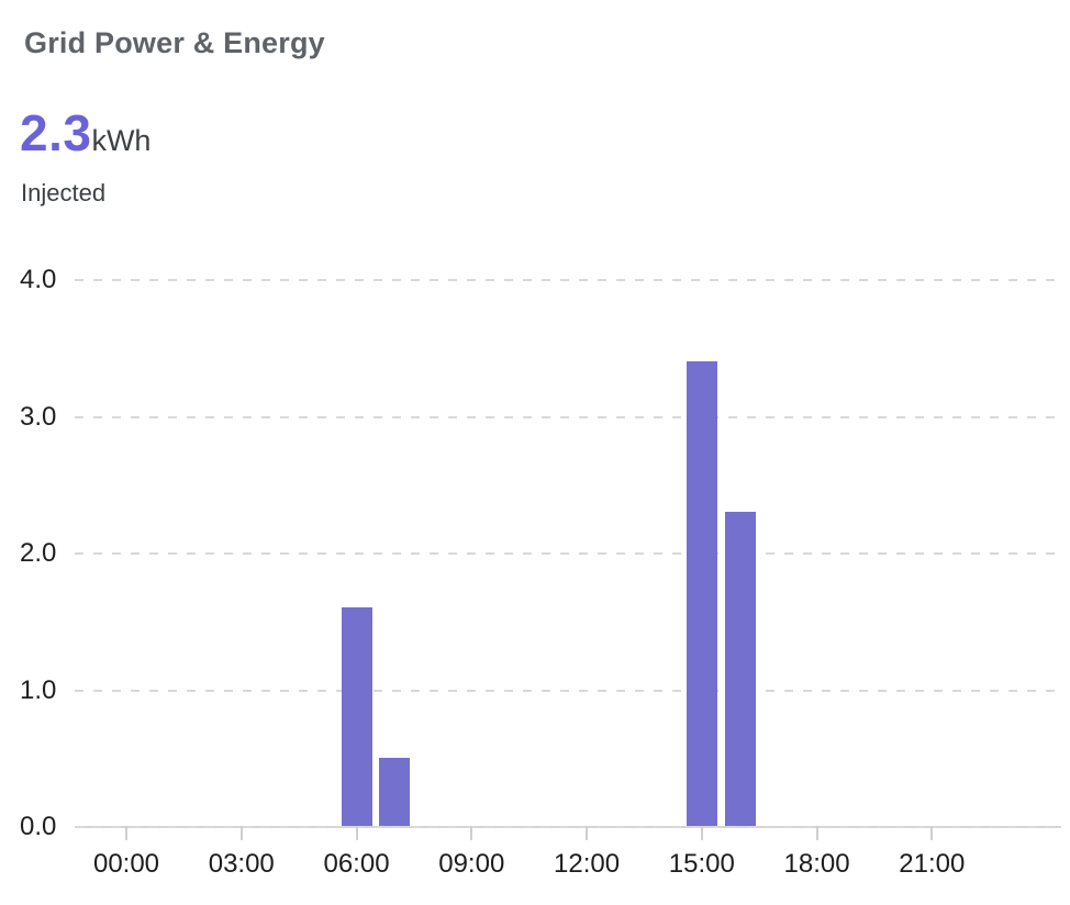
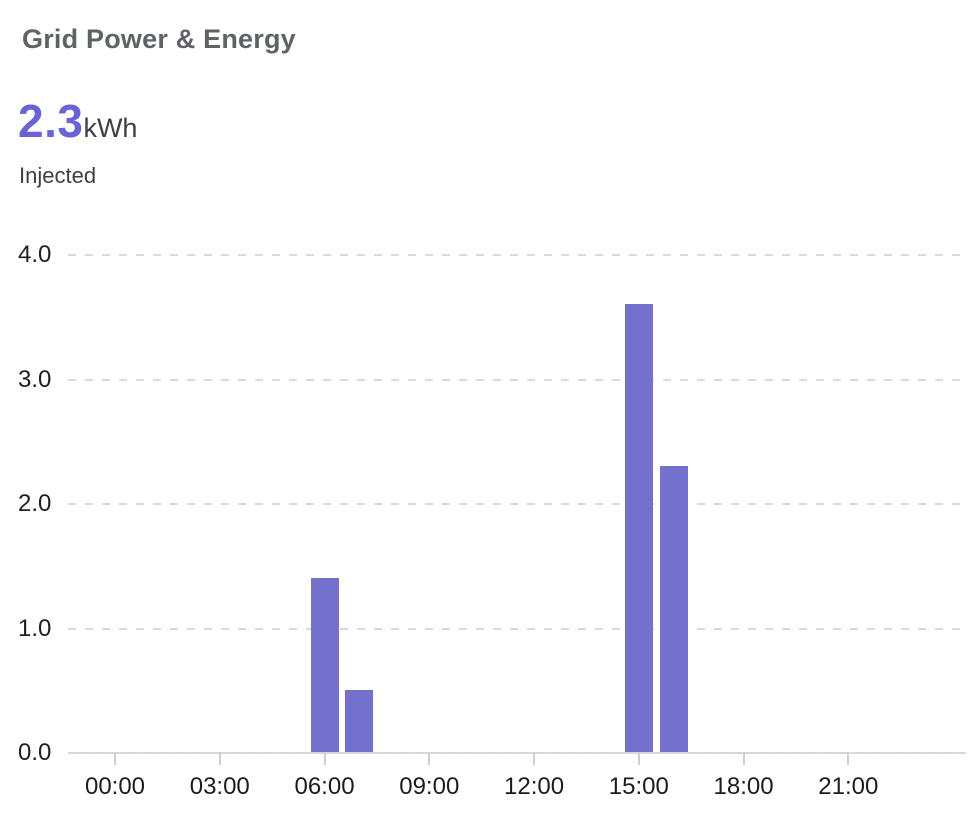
06:00: 1.6 -> 1.4
15:00: 3.4 -> 3.6
